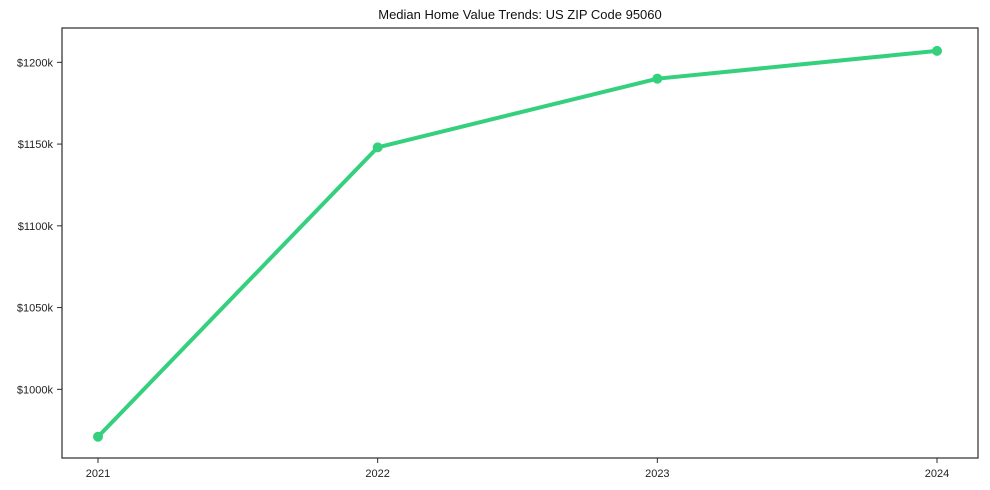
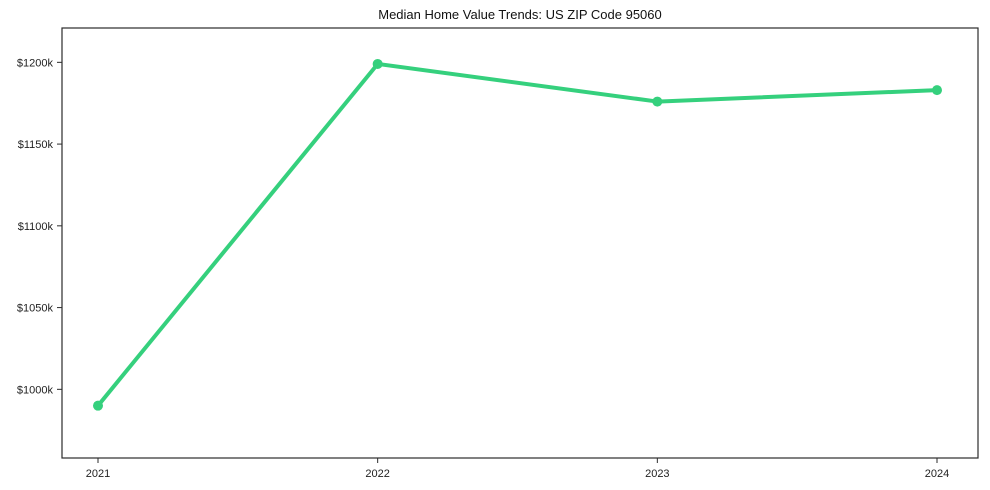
2021: $971k -> $990k
2022: $1148k -> $1199k
2023: $1190k -> $1176k
2024: $1207k -> $1183k
